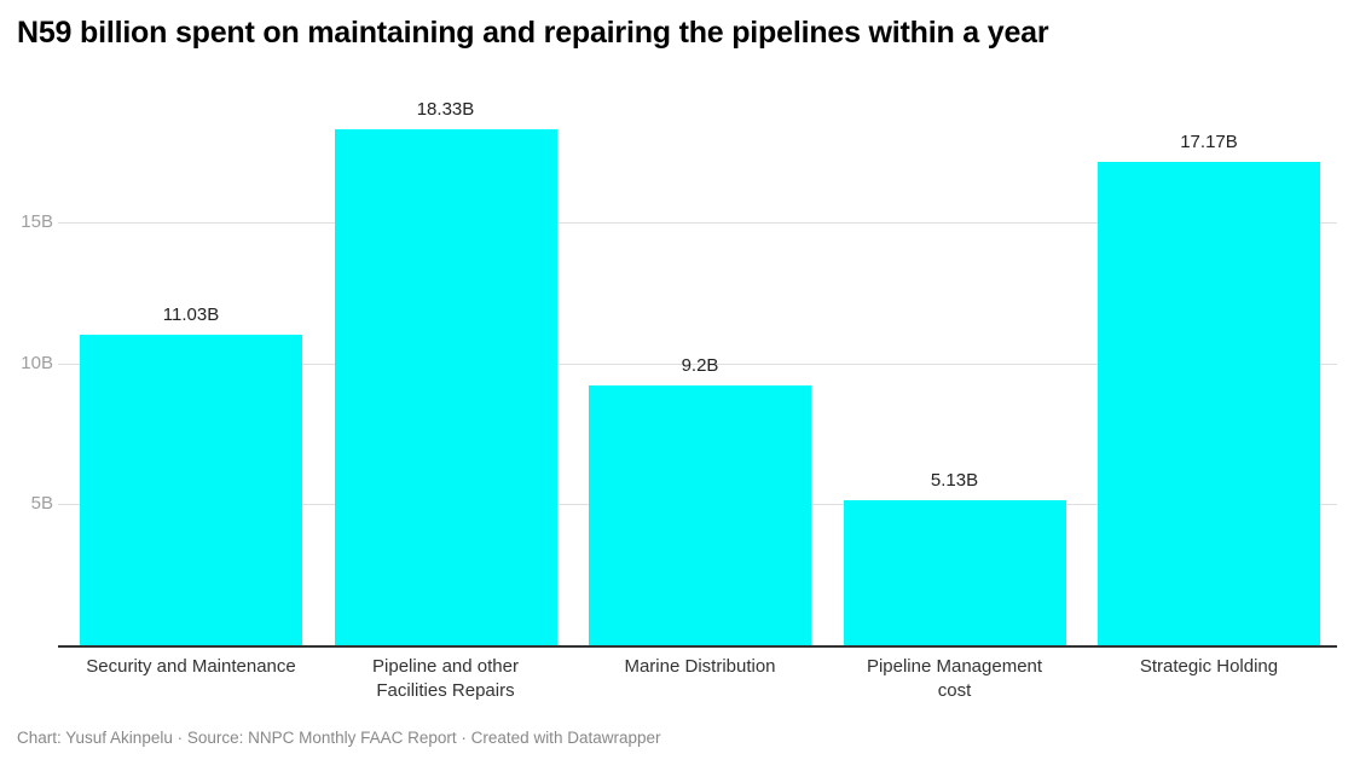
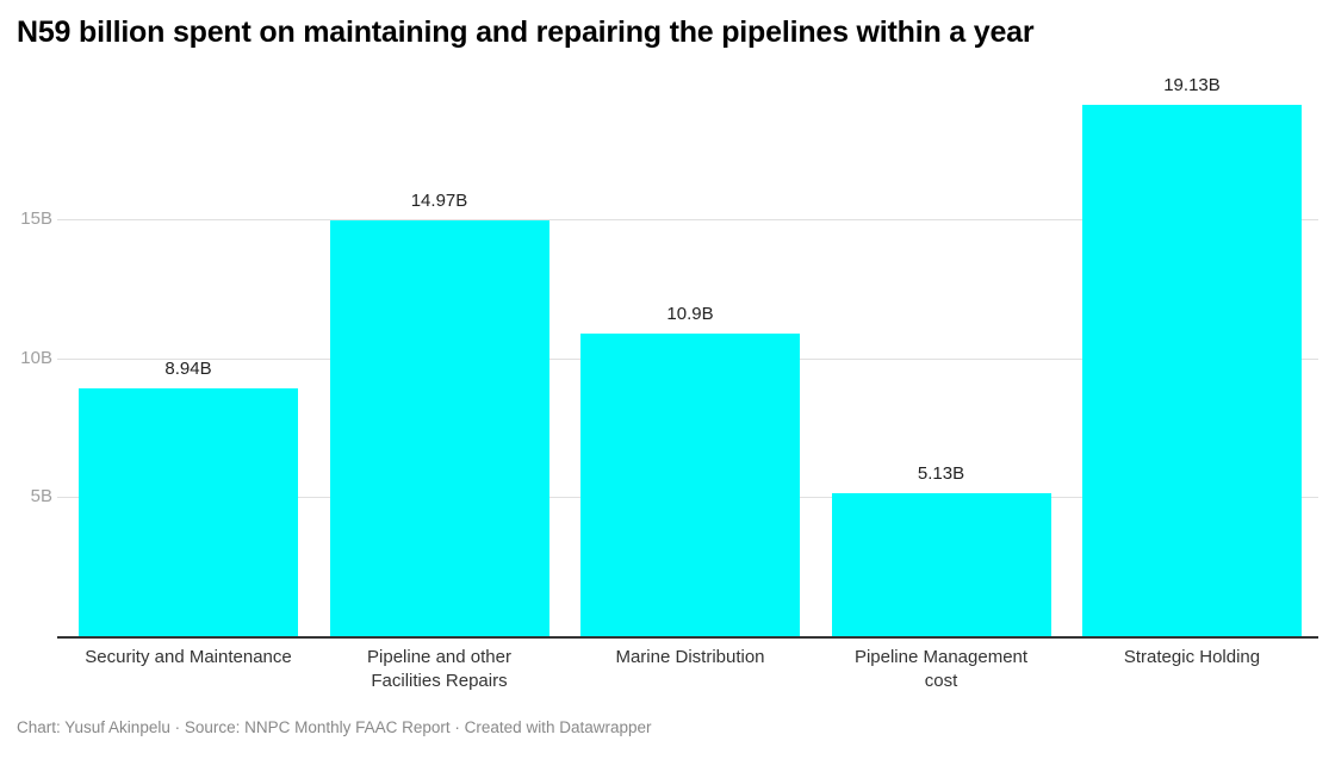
Security and Maintenance: 11.03B -> 8.94B
Pipeline and other Facilities Repairs: 18.33B -> 14.97B
Marine Distribution: 9.2B -> 10.9B
Strategic Holding: 17.17B -> 19.13B
